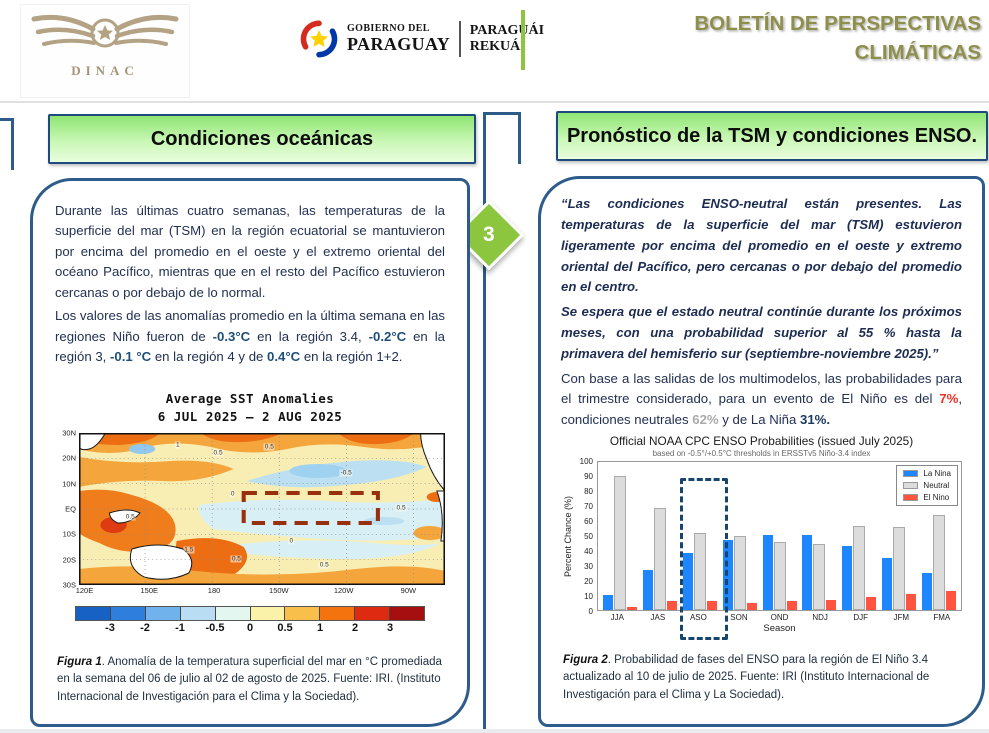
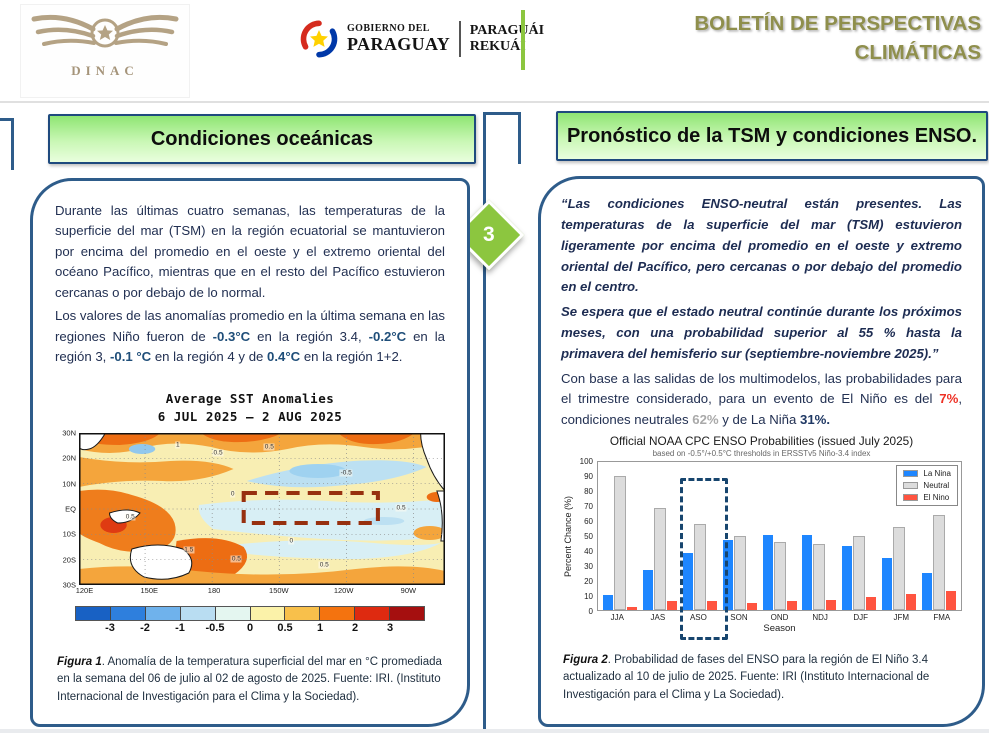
Neutral/ASO: 50 -> 56
Neutral/DJF: 55 -> 48
